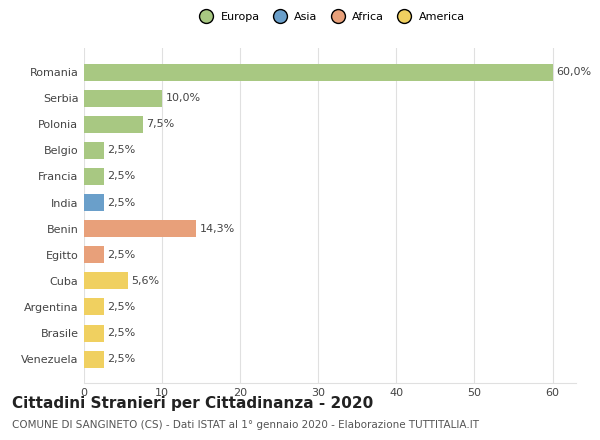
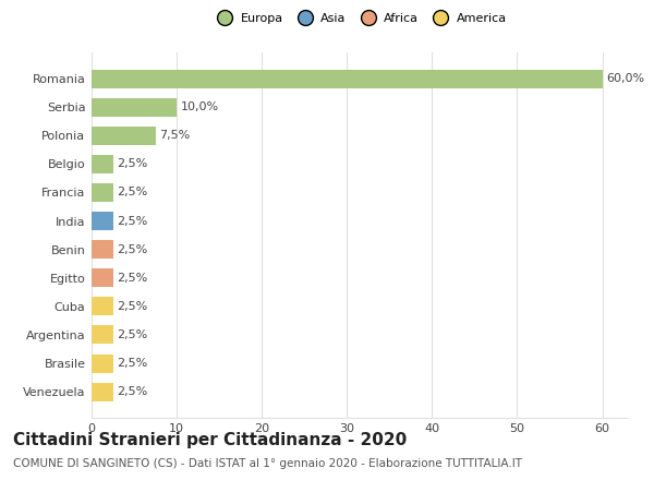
Benin: 14,3% -> 2,5%
Cuba: 5,6% -> 2,5%
